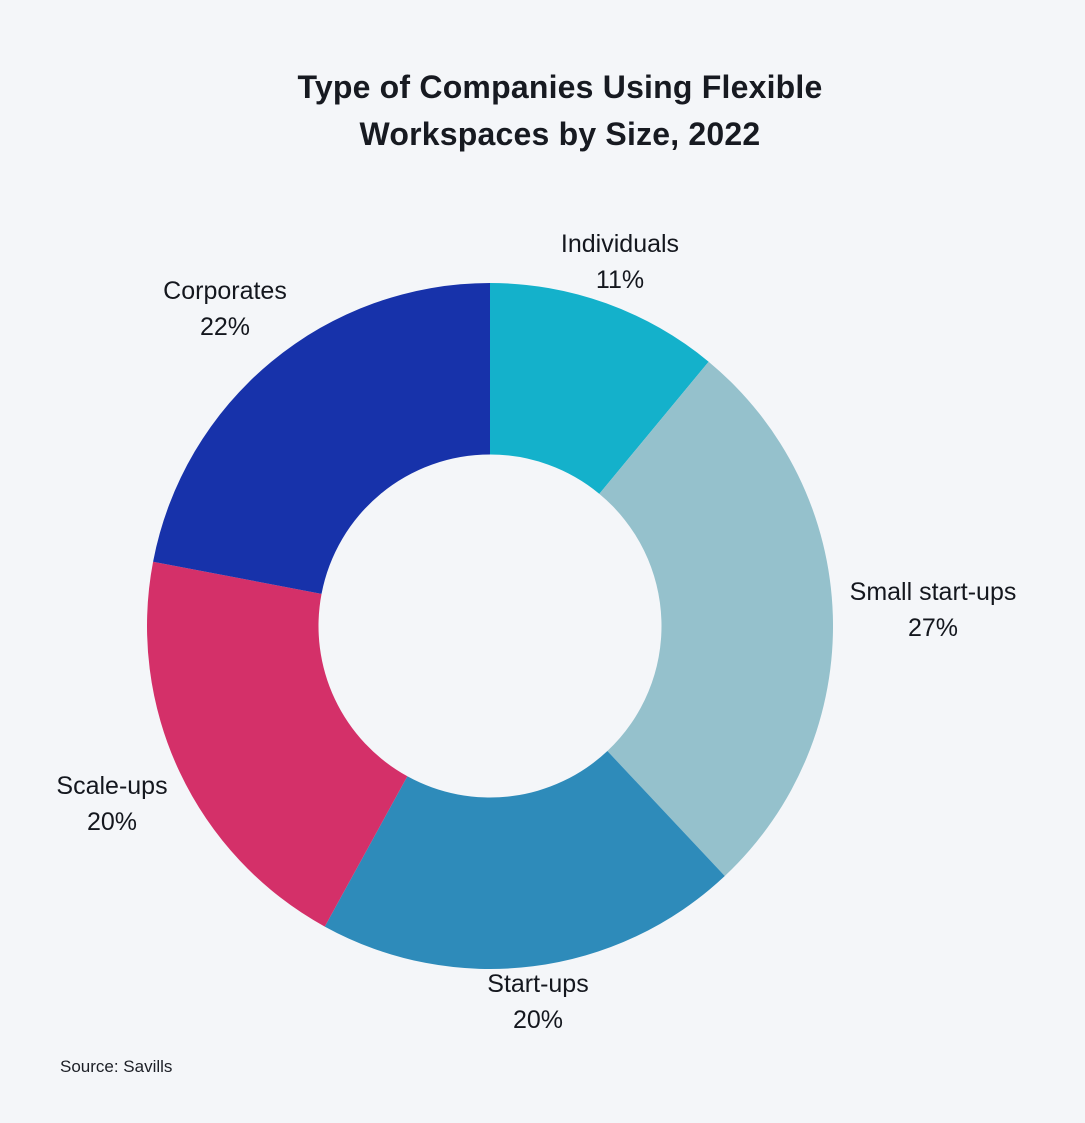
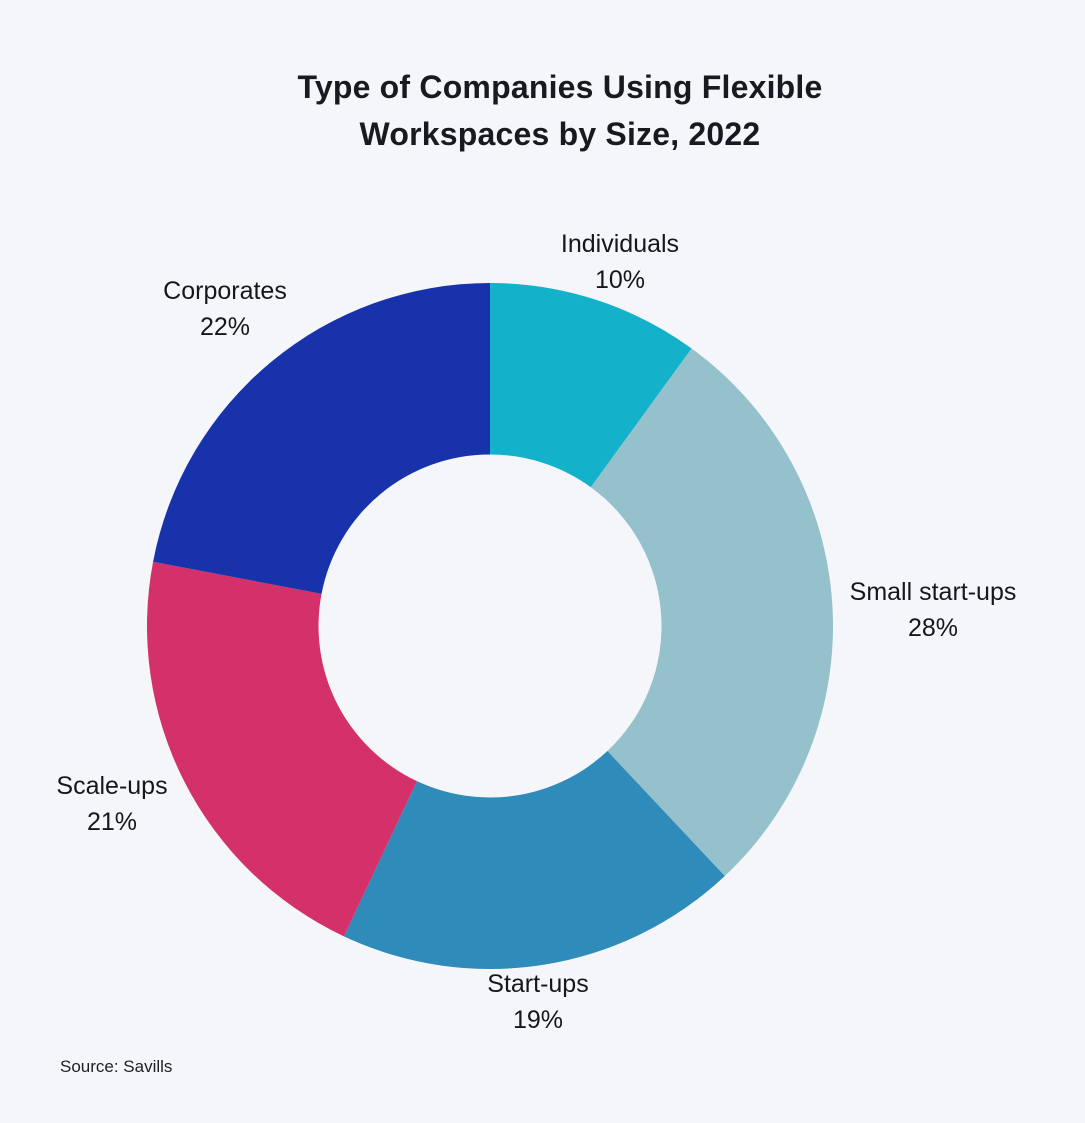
Individuals: 11% -> 10%
Small start-ups: 27% -> 28%
Start-ups: 20% -> 19%
Scale-ups: 20% -> 21%
